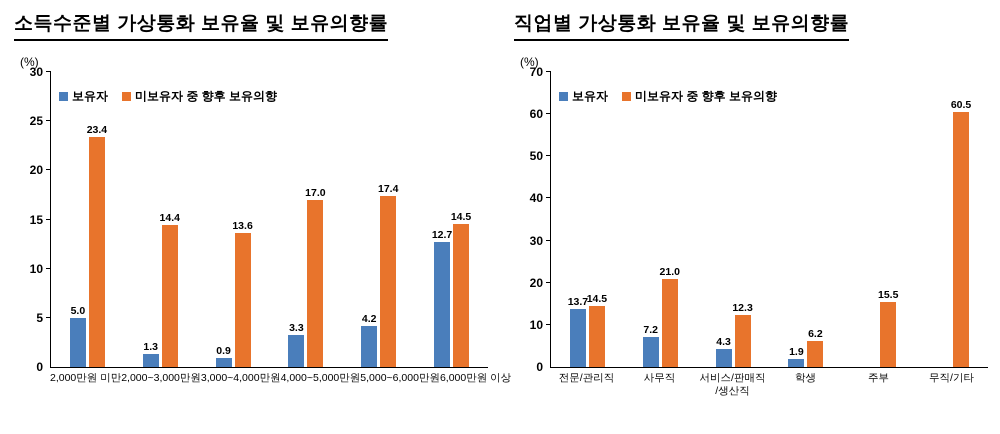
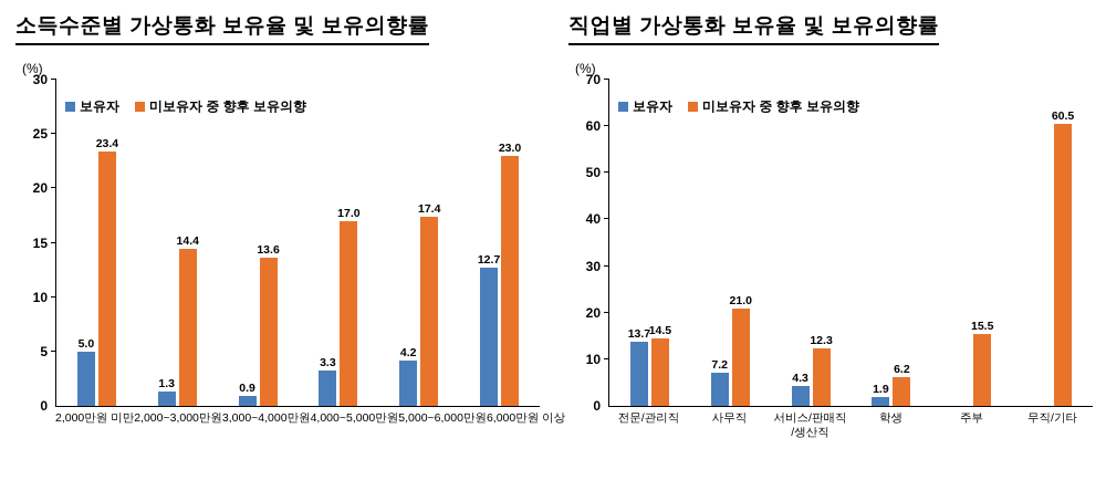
소득수준별 가상통화 보유율 및 보유의향률/미보유자 중 향후 보유의향/6,000만원 이상: 14.5 -> 23.0
